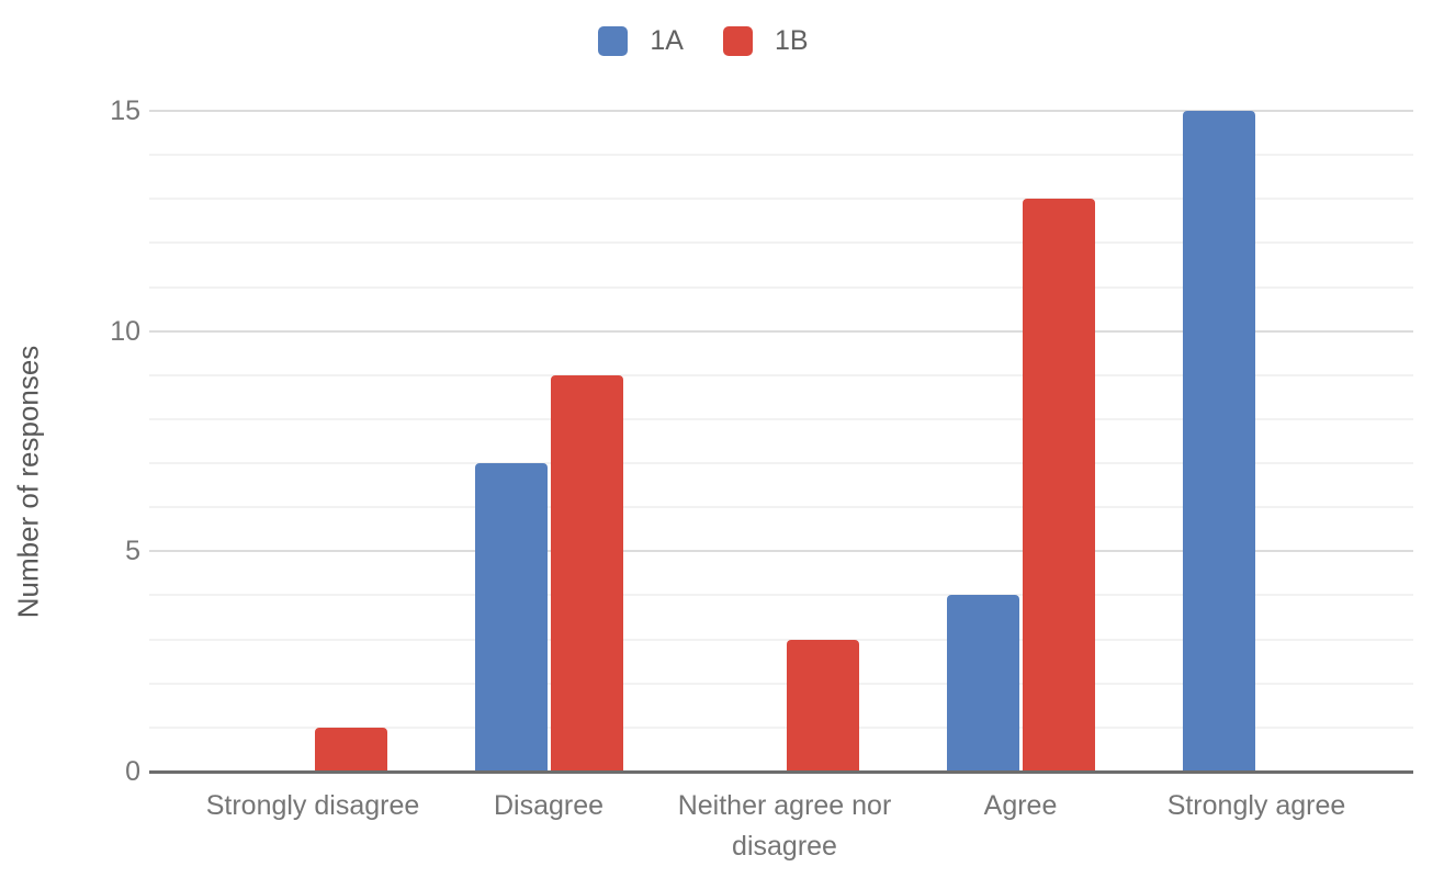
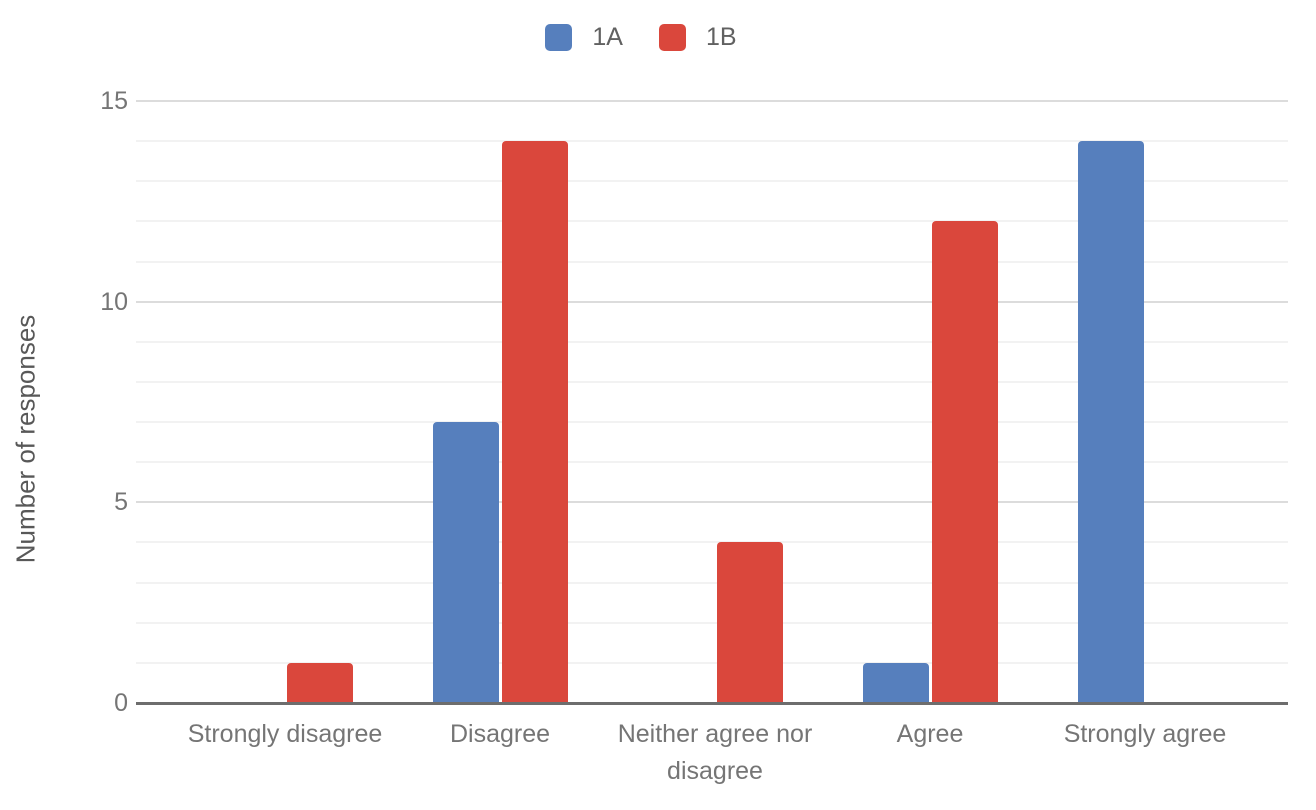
1B/Disagree: 9 -> 14
1B/Neither agree nor disagree: 3 -> 4
1A/Agree: 4 -> 1
1B/Agree: 13 -> 12
1A/Strongly agree: 15 -> 14
